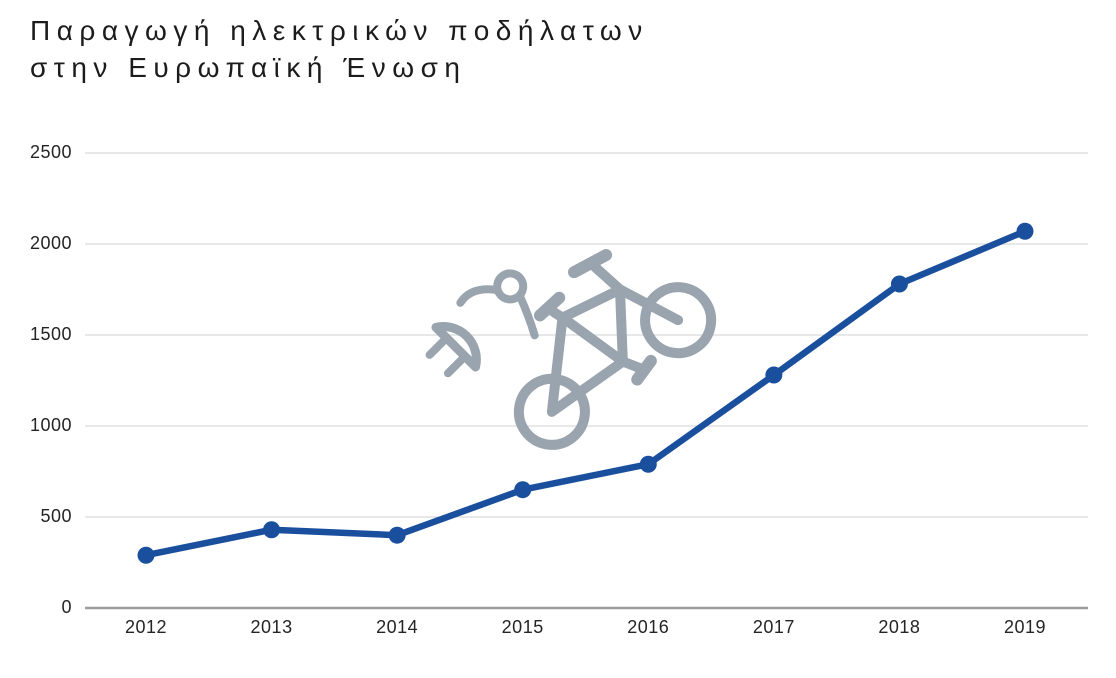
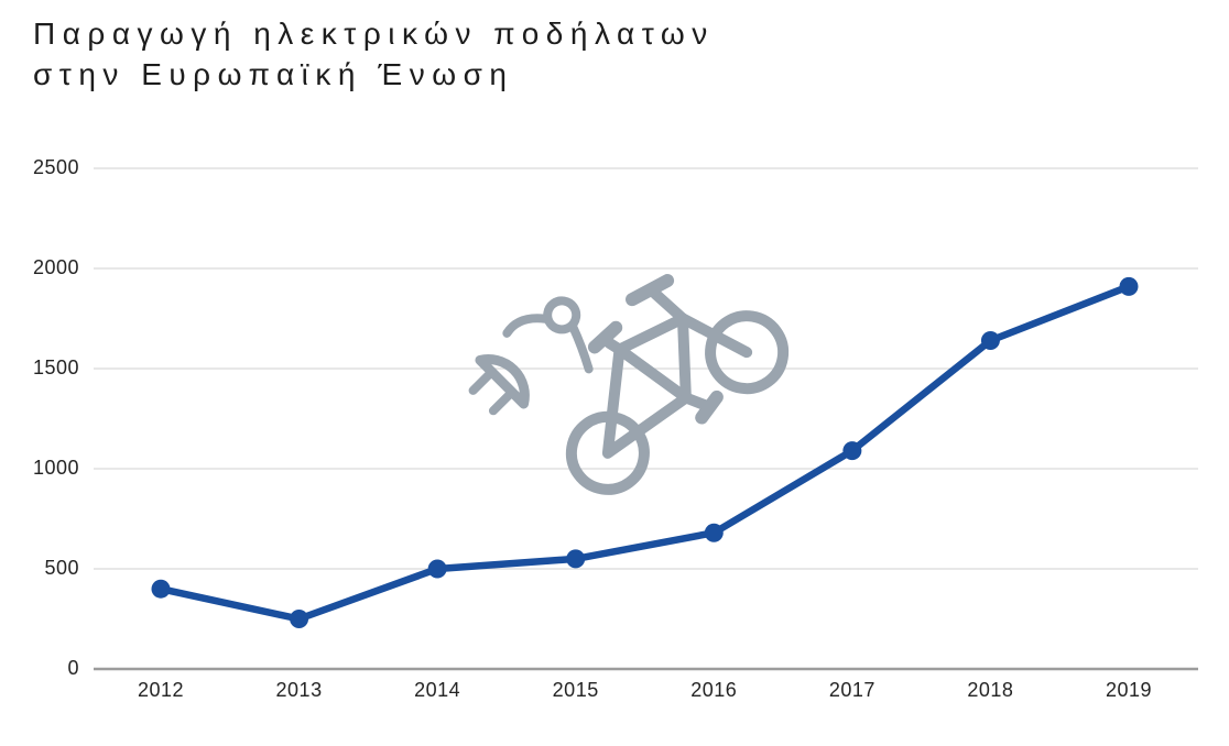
2012: 290 -> 400
2013: 430 -> 250
2014: 400 -> 500
2015: 650 -> 550
2016: 790 -> 680
2017: 1280 -> 1090
2018: 1780 -> 1640
2019: 2070 -> 1910
